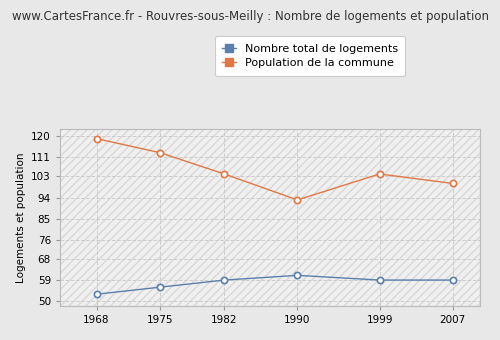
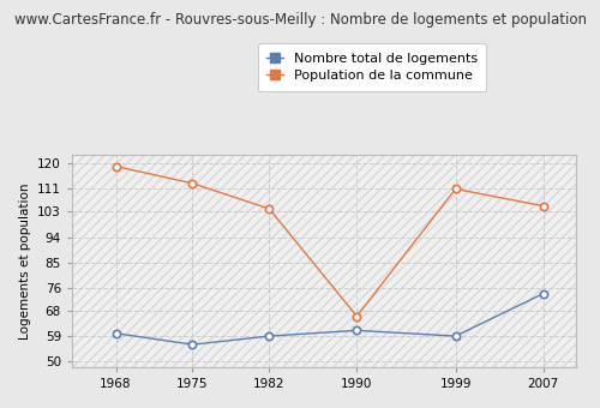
Nombre total de logements/1968: 53 -> 60
Population de la commune/1990: 93 -> 66
Population de la commune/1999: 104 -> 111
Nombre total de logements/2007: 59 -> 74
Population de la commune/2007: 100 -> 105
